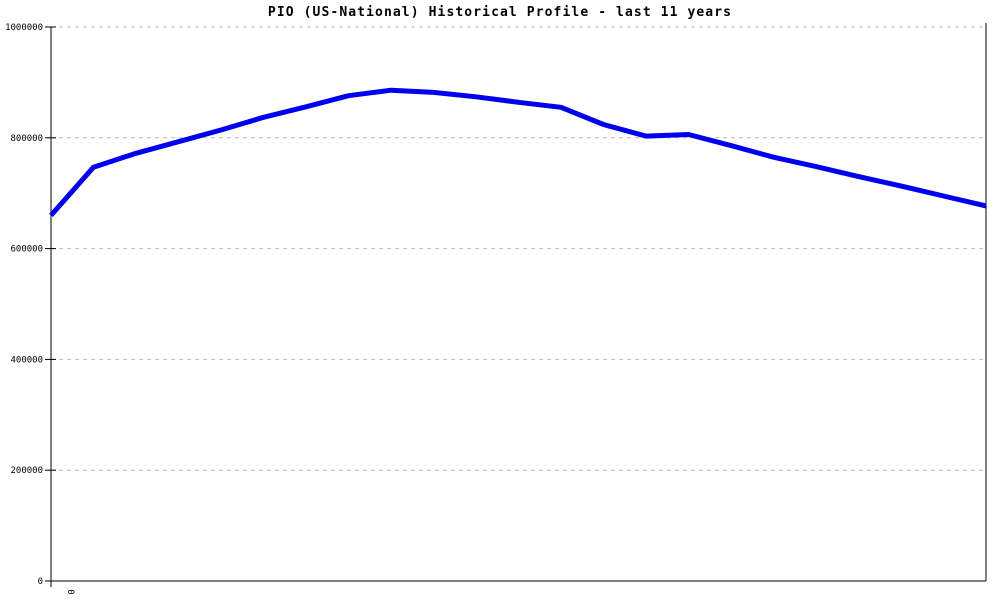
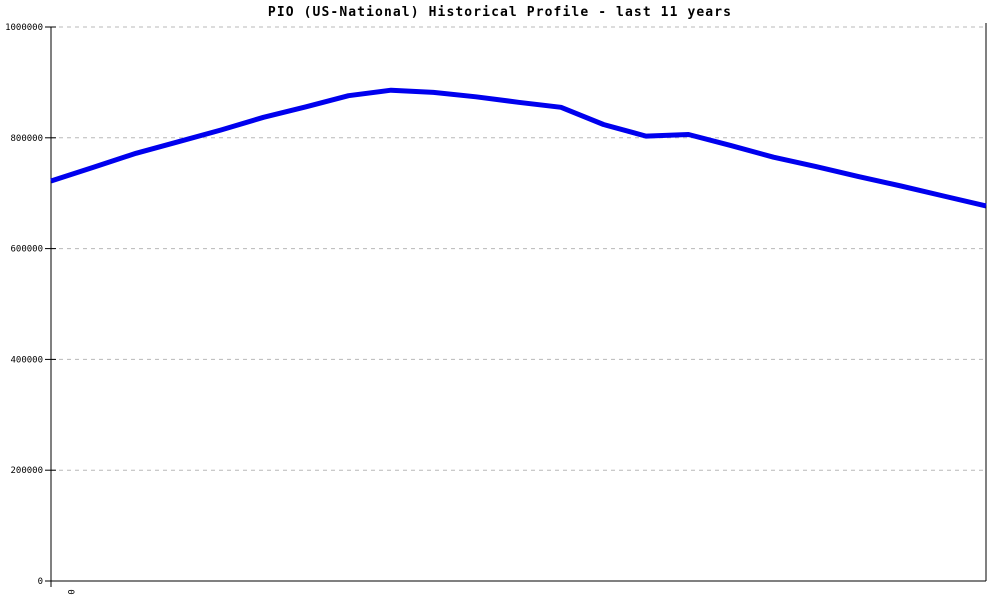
0: 660000 -> 720000
